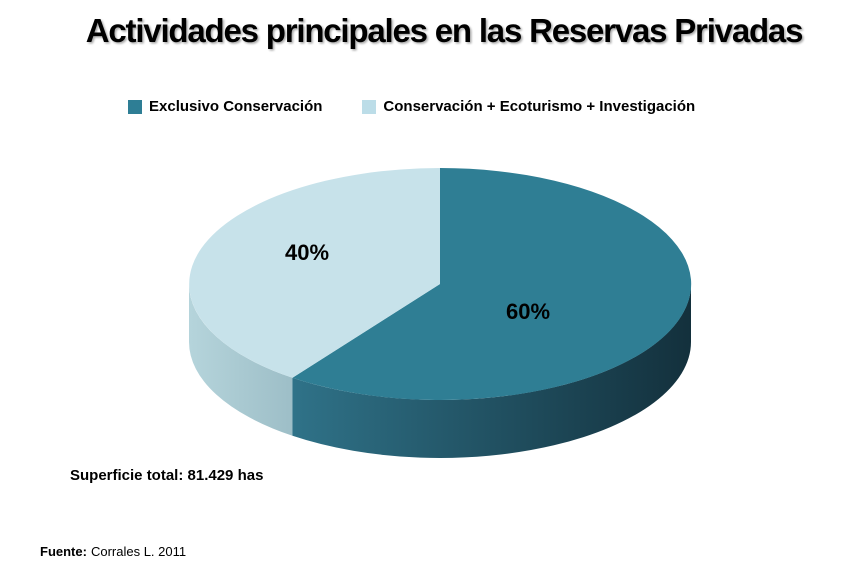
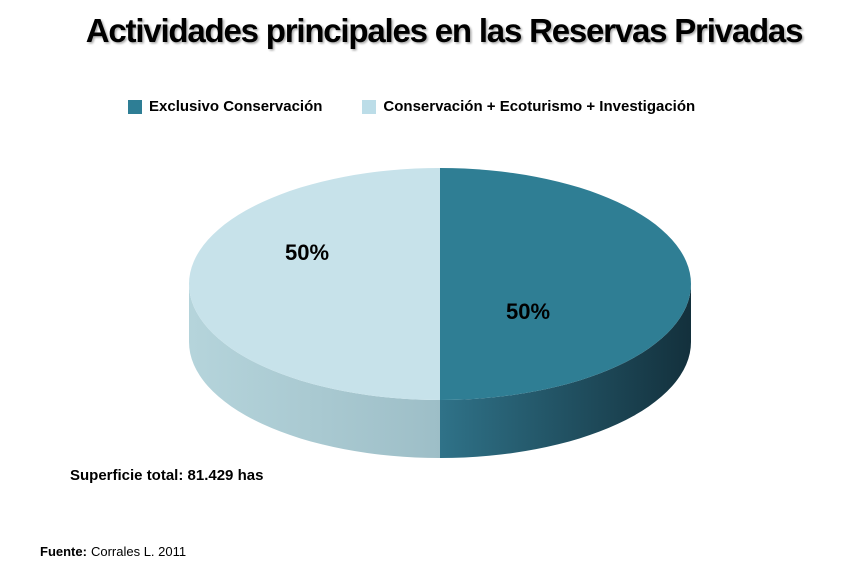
Exclusivo Conservación: 60% -> 50%
Conservación + Ecoturismo + Investigación: 40% -> 50%
